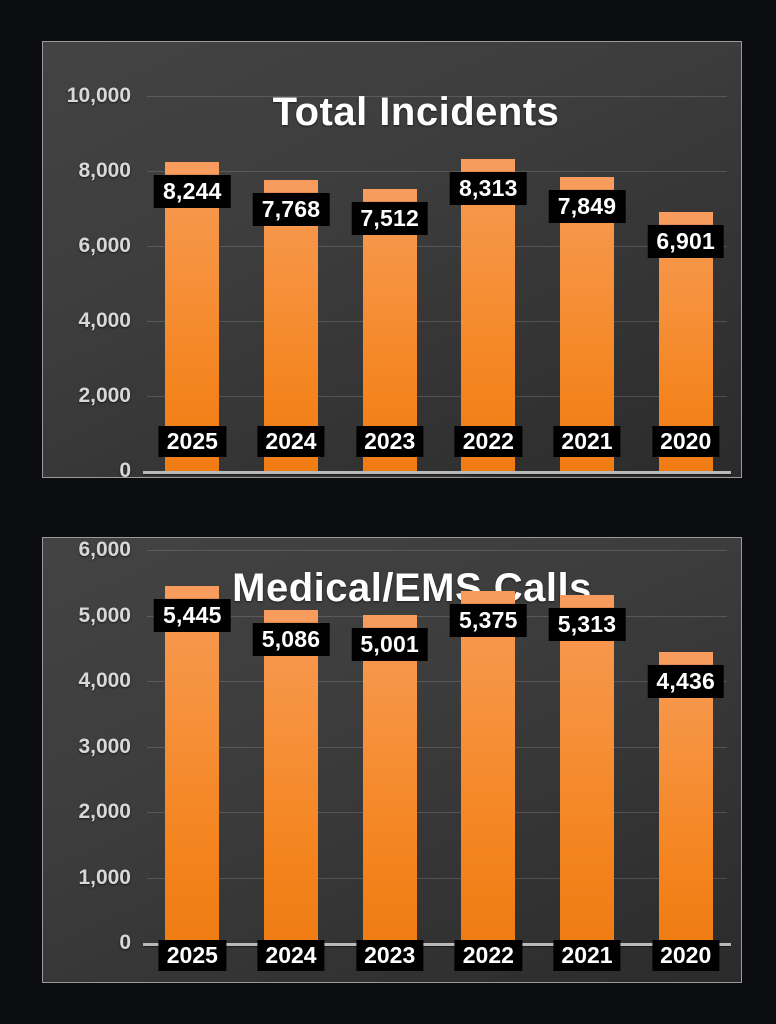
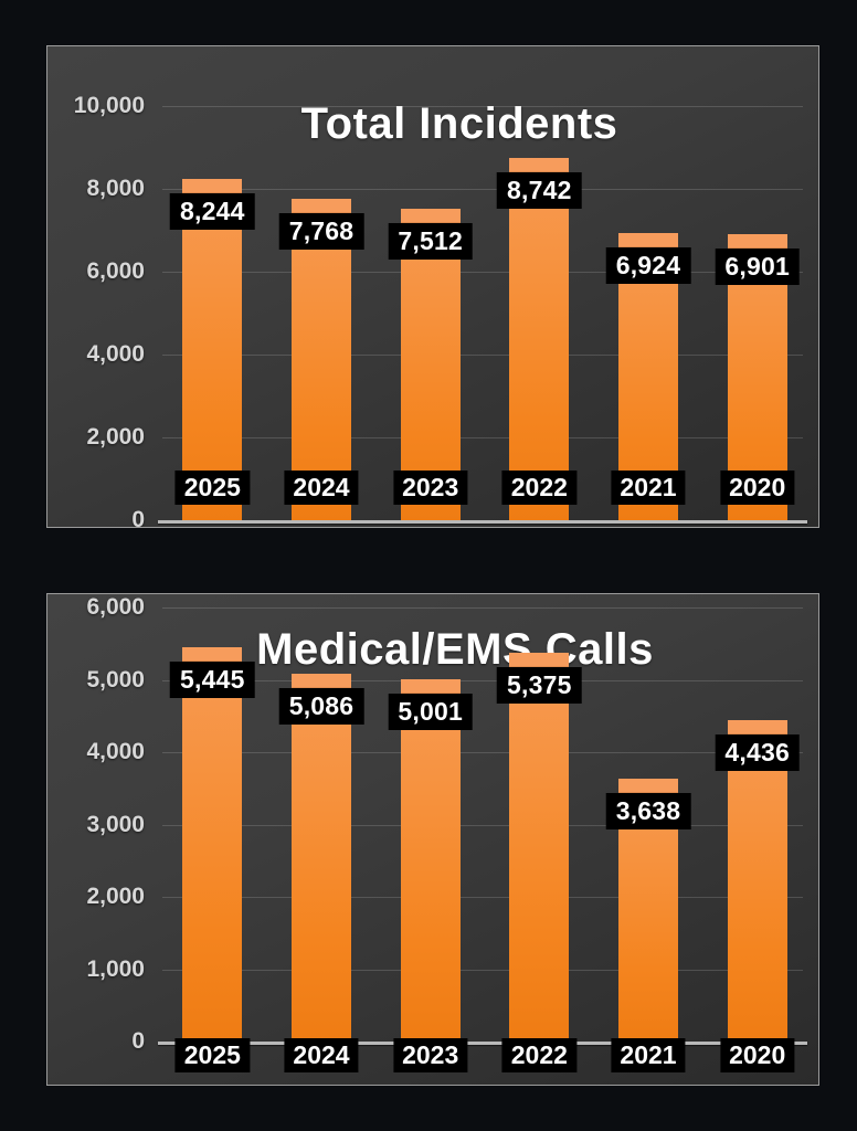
Total Incidents/2022: 8,313 -> 8,742
Total Incidents/2021: 7,849 -> 6,924
Medical/EMS Calls/2021: 5,313 -> 3,638
